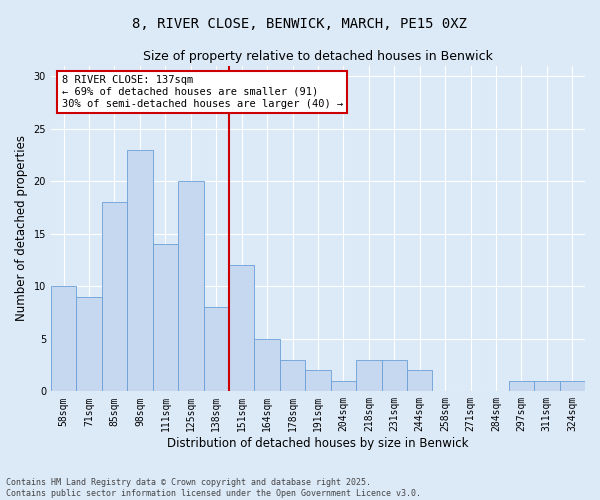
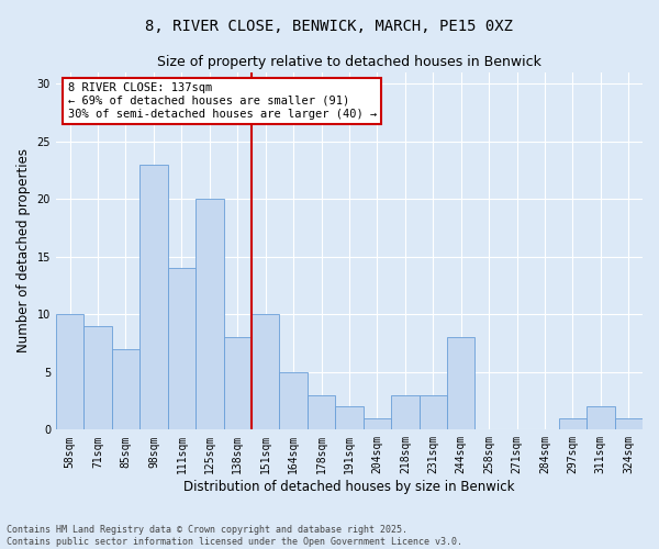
85sqm: 18 -> 7
151sqm: 12 -> 10
244sqm: 2 -> 8
311sqm: 1 -> 2
